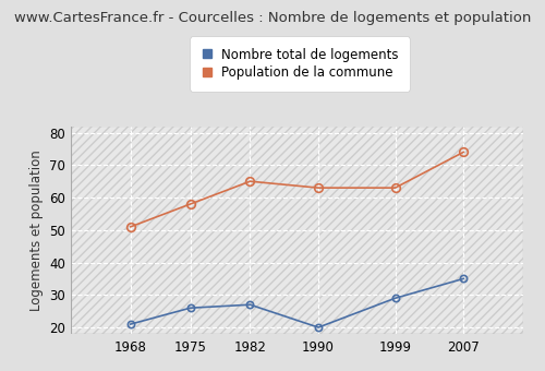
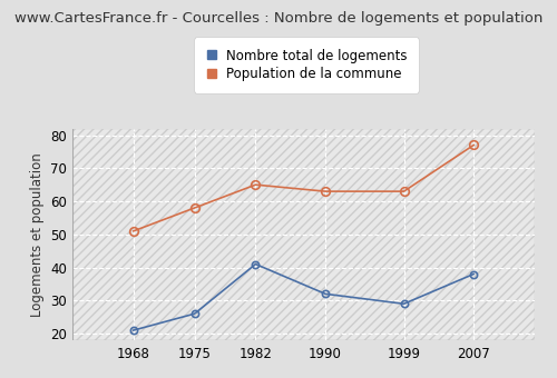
Nombre total de logements/1982: 27 -> 41
Nombre total de logements/1990: 20 -> 32
Nombre total de logements/2007: 35 -> 38
Population de la commune/2007: 74 -> 77
